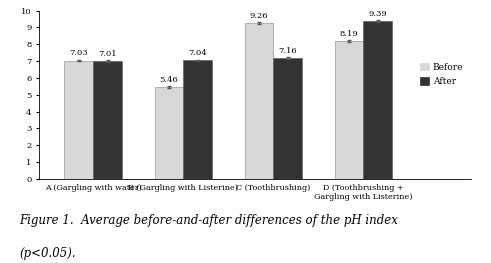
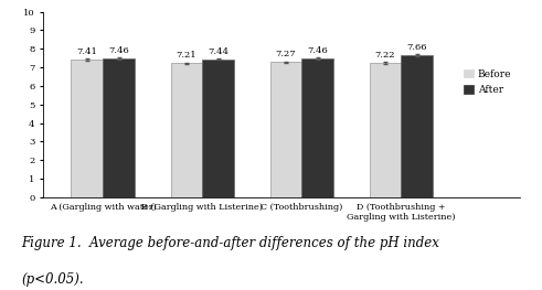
Before/A (Gargling with water): 7.03 -> 7.41
After/A (Gargling with water): 7.01 -> 7.46
Before/B (Gargling with Listerine): 5.46 -> 7.21
After/B (Gargling with Listerine): 7.04 -> 7.44
Before/C (Toothbrushing): 9.26 -> 7.27
After/C (Toothbrushing): 7.16 -> 7.46
Before/D (Toothbrushing + Gargling with Listerine): 8.19 -> 7.22
After/D (Toothbrushing + Gargling with Listerine): 9.39 -> 7.66
